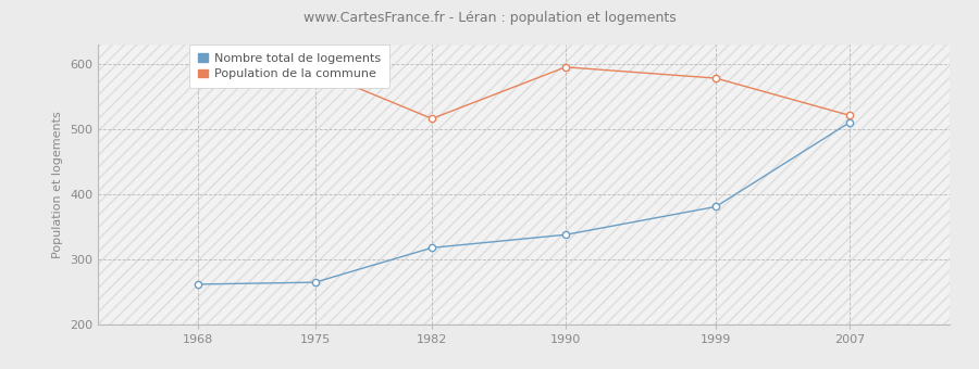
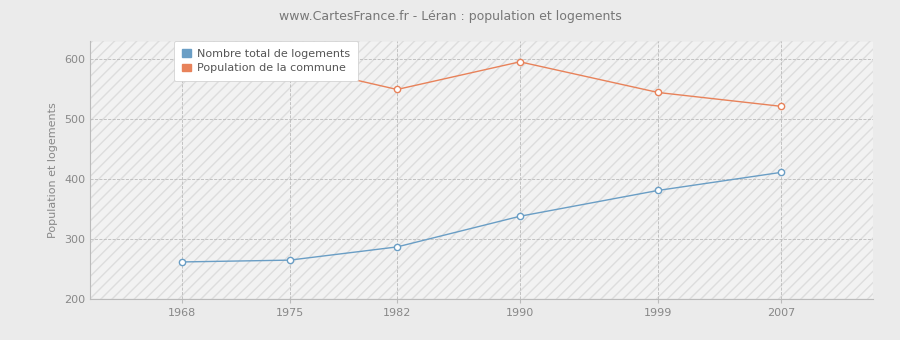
Nombre total de logements/1982: 318 -> 287
Population de la commune/1982: 516 -> 549
Population de la commune/1999: 578 -> 544
Nombre total de logements/2007: 510 -> 411
